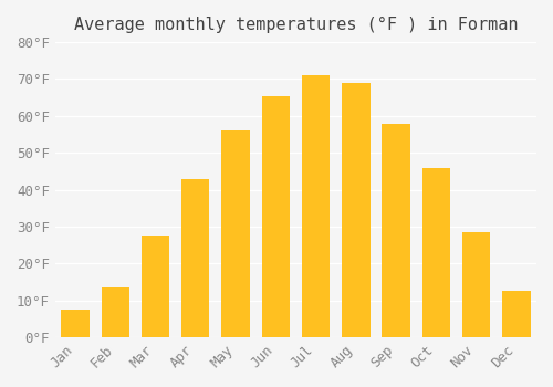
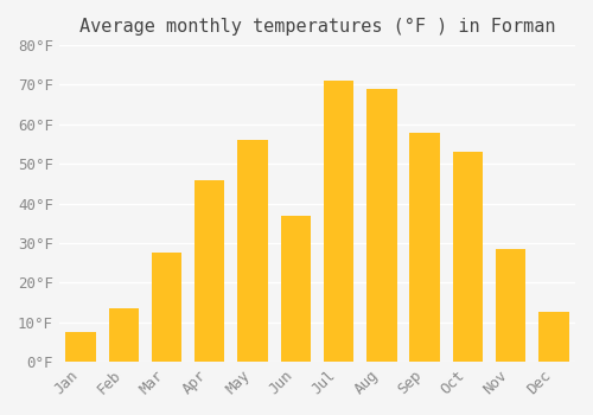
Apr: 43.0°F -> 46.0°F
Jun: 65.5°F -> 37.0°F
Oct: 46.0°F -> 53.0°F
